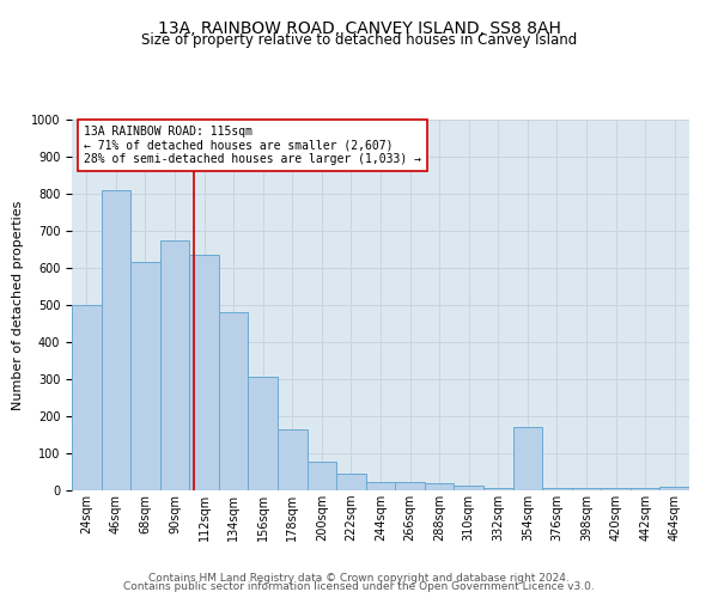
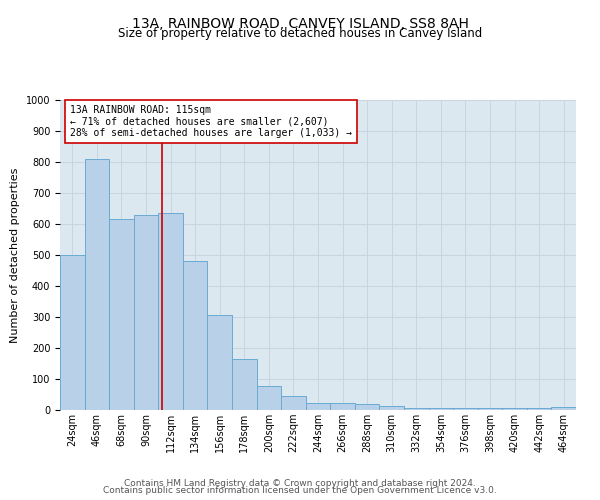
90sqm: 675 -> 630
354sqm: 170 -> 5
